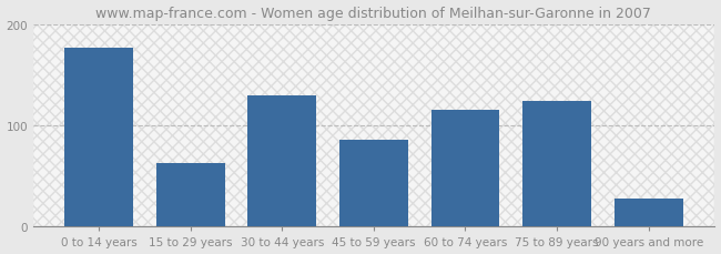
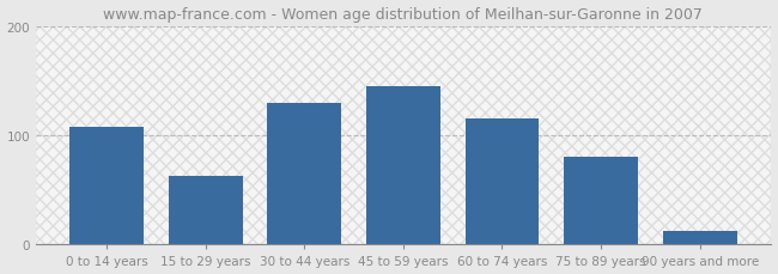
0 to 14 years: 176 -> 108
45 to 59 years: 86 -> 145
75 to 89 years: 124 -> 80
90 years and more: 28 -> 12
